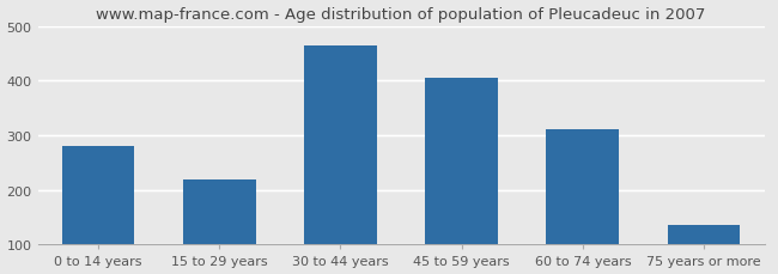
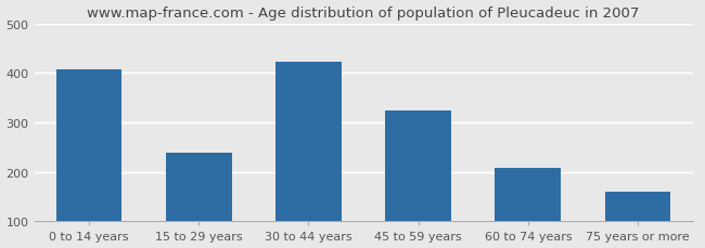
0 to 14 years: 280 -> 406
15 to 29 years: 220 -> 238
30 to 44 years: 465 -> 422
45 to 59 years: 405 -> 323
60 to 74 years: 310 -> 209
75 years or more: 135 -> 160
